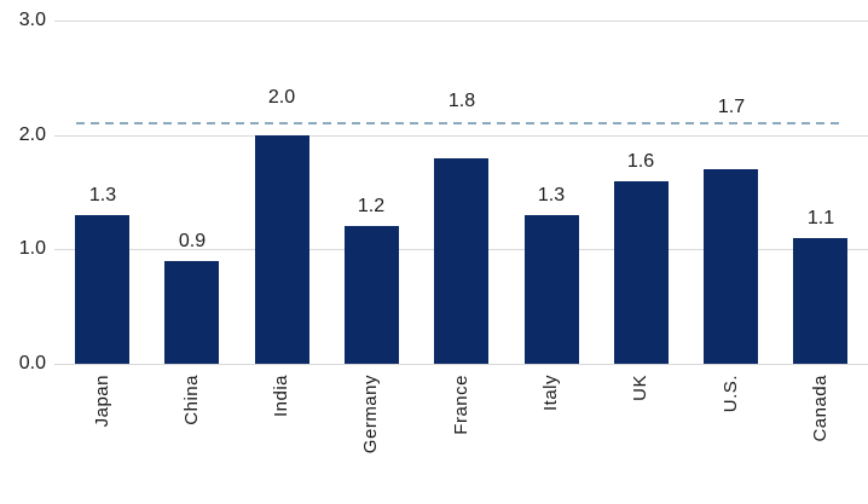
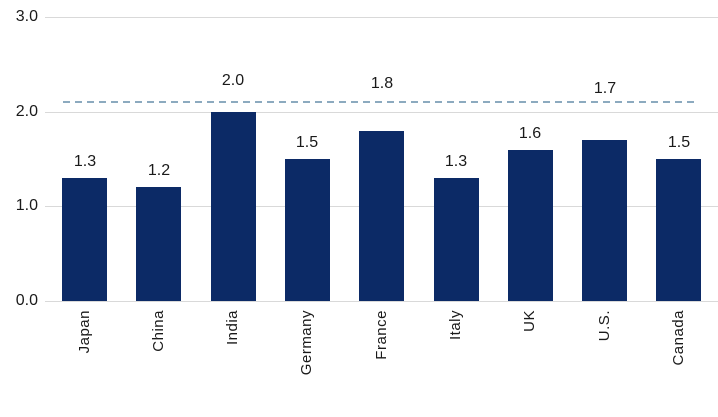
China: 0.9 -> 1.2
Germany: 1.2 -> 1.5
Canada: 1.1 -> 1.5
